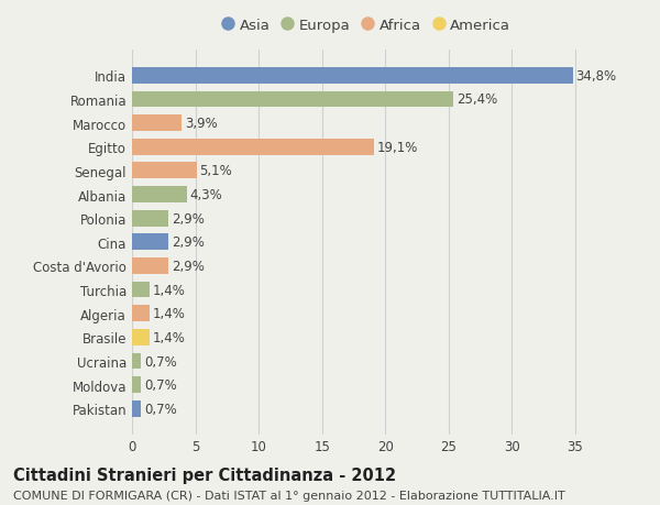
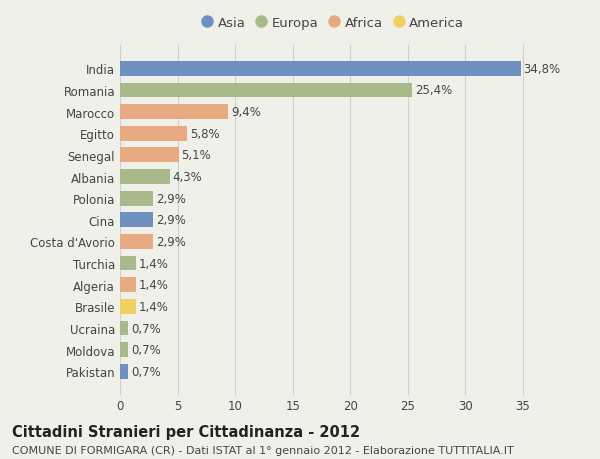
Marocco: 3,9% -> 9,4%
Egitto: 19,1% -> 5,8%
